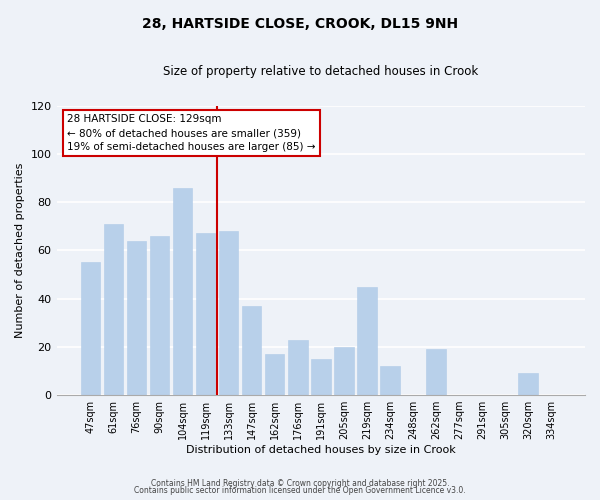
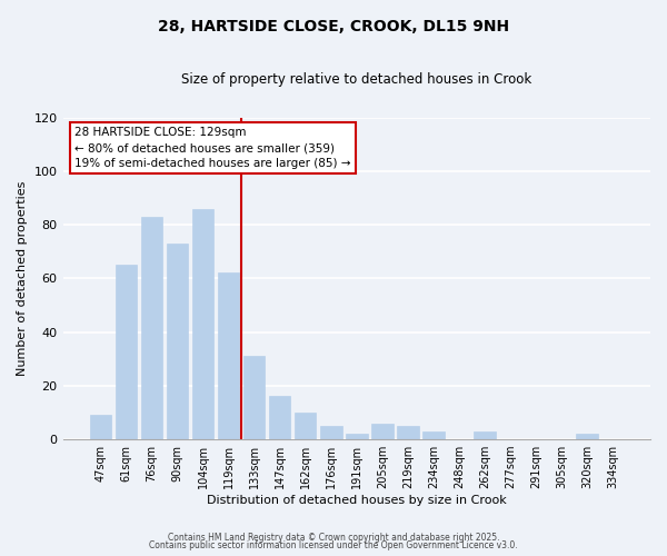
47sqm: 55 -> 9
61sqm: 71 -> 65
76sqm: 64 -> 83
90sqm: 66 -> 73
119sqm: 67 -> 62
133sqm: 68 -> 31
147sqm: 37 -> 16
162sqm: 17 -> 10
176sqm: 23 -> 5
191sqm: 15 -> 2
205sqm: 20 -> 6
219sqm: 45 -> 5
234sqm: 12 -> 3
262sqm: 19 -> 3
320sqm: 9 -> 2
